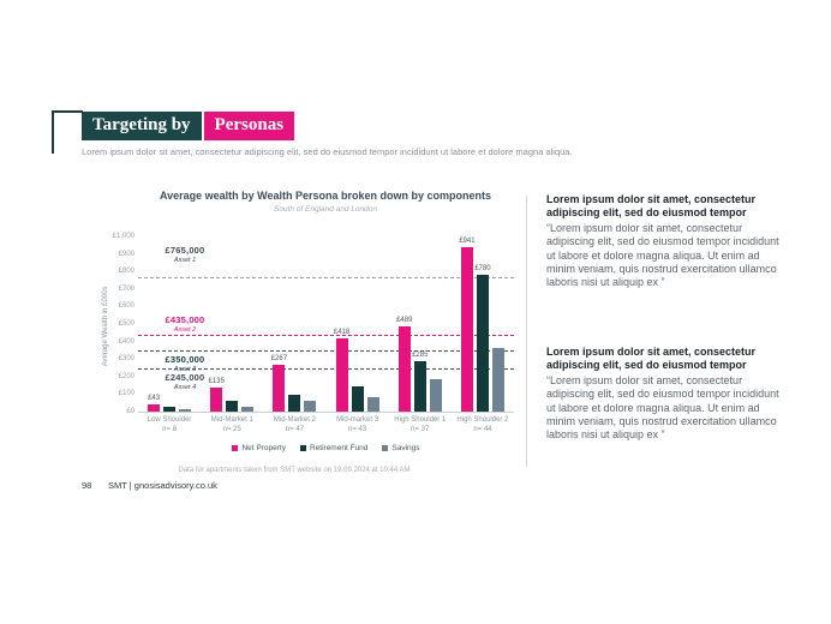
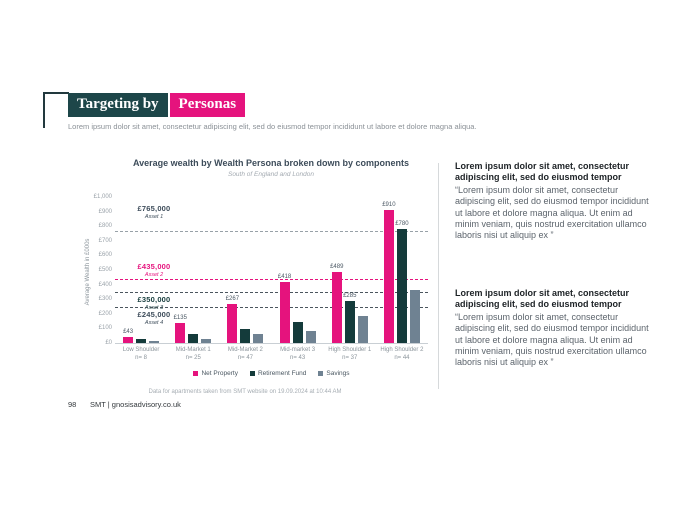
Net Property/High Shoulder 2: £941 -> £910
